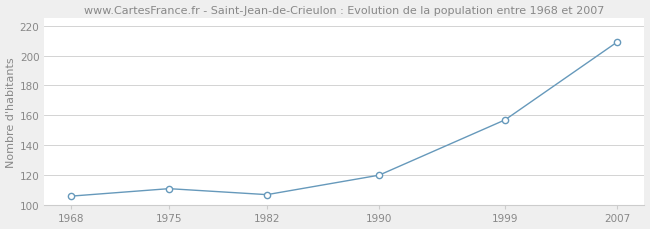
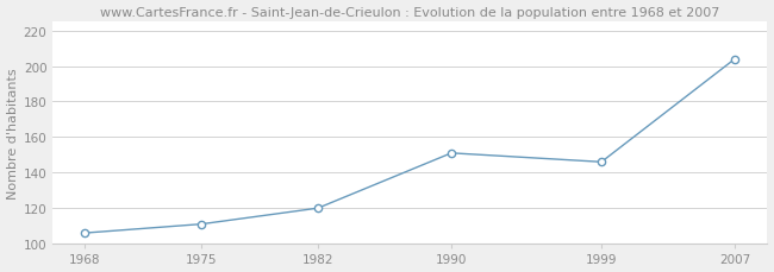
1982: 107 -> 120
1990: 120 -> 151
1999: 157 -> 146
2007: 209 -> 204
